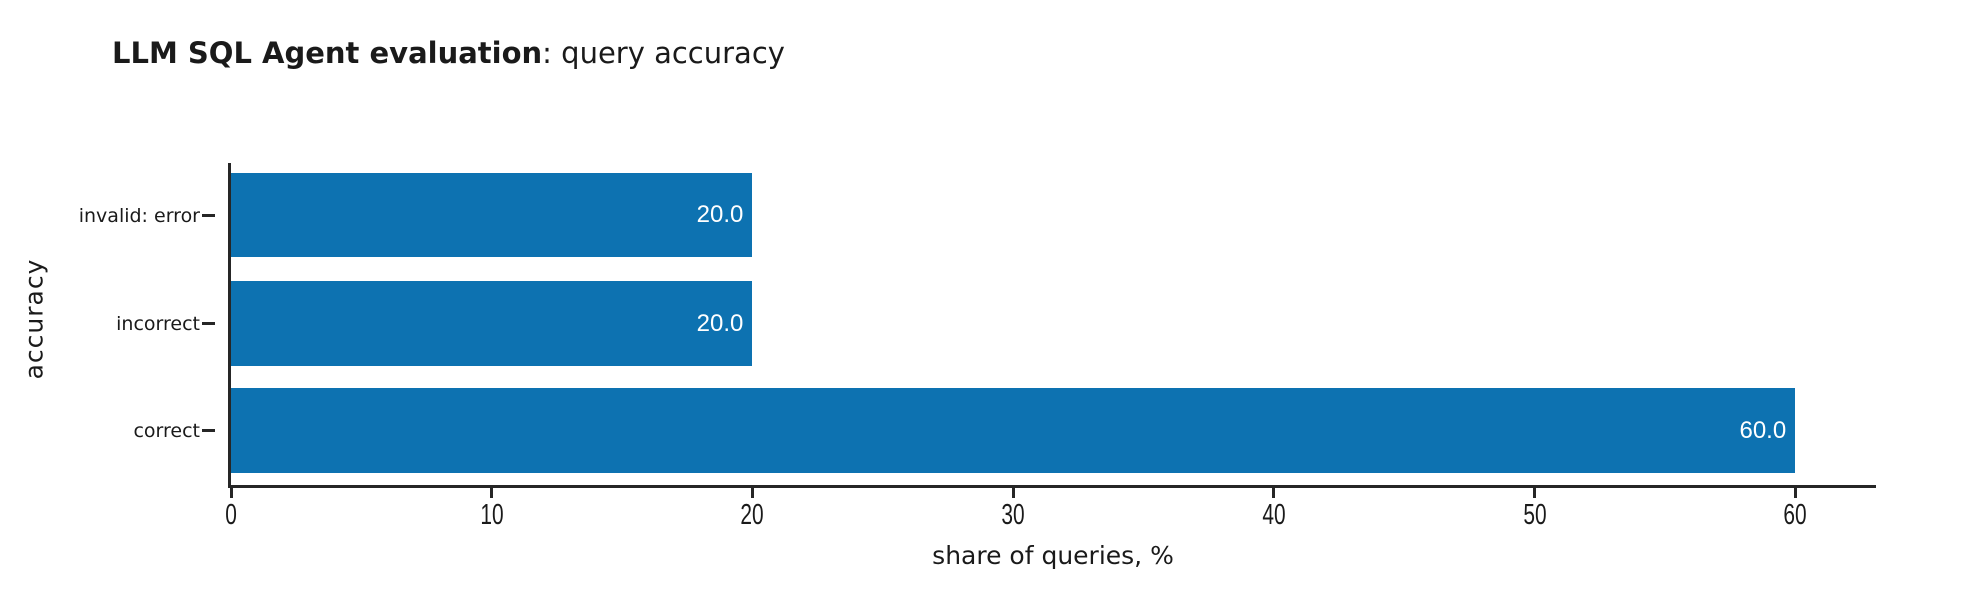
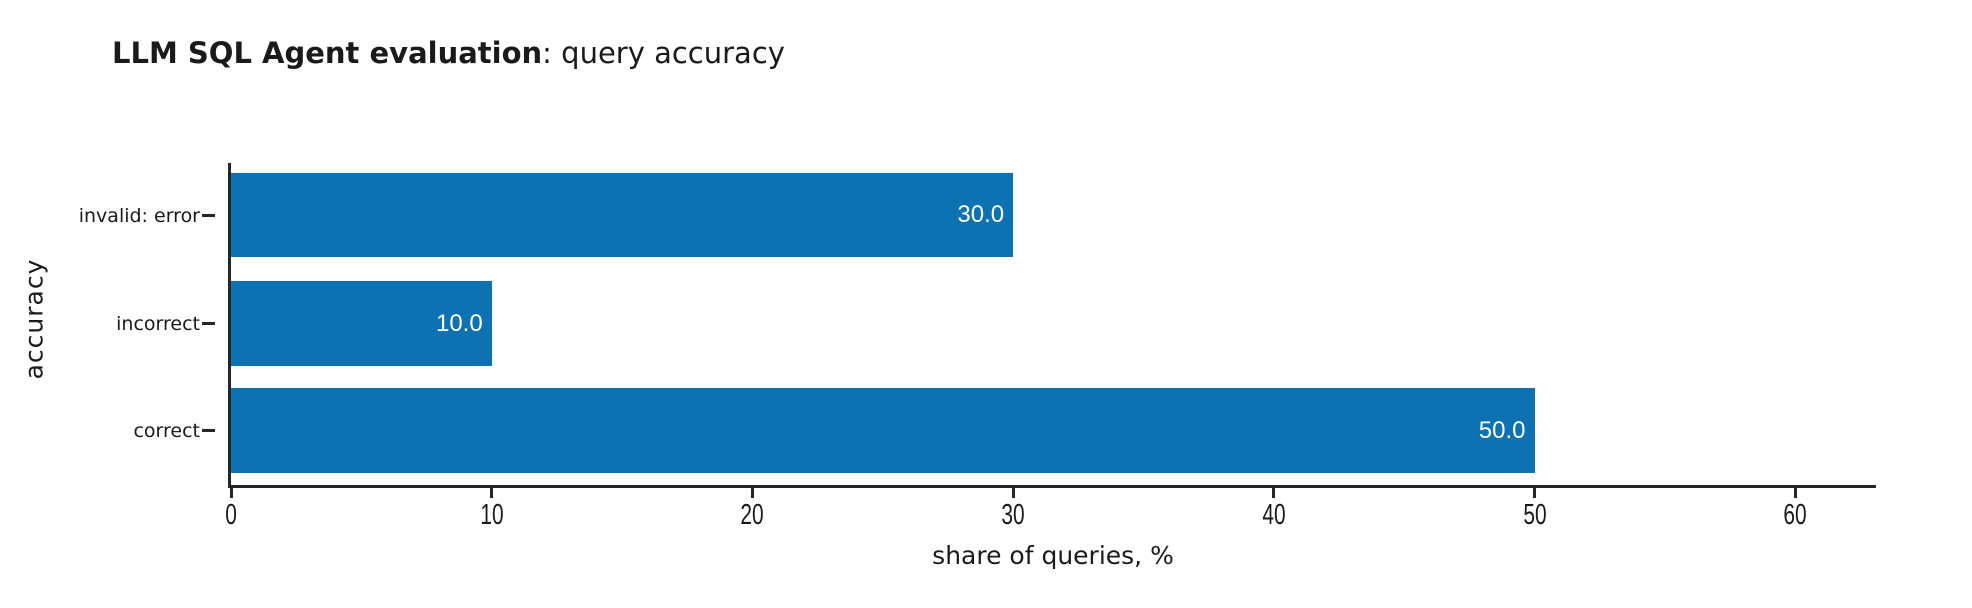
invalid: error: 20.0 -> 30.0
incorrect: 20.0 -> 10.0
correct: 60.0 -> 50.0
